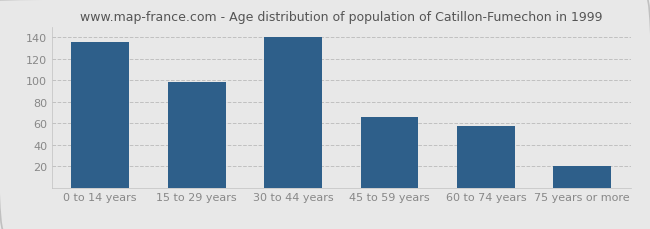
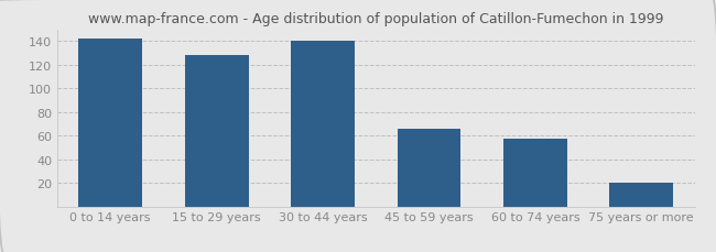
0 to 14 years: 136 -> 142
15 to 29 years: 98 -> 128
